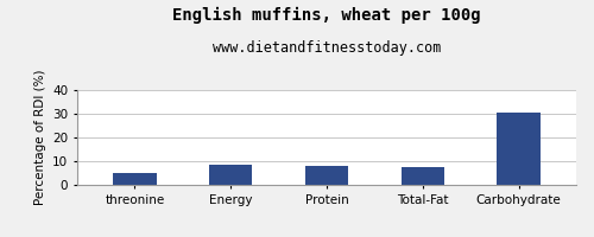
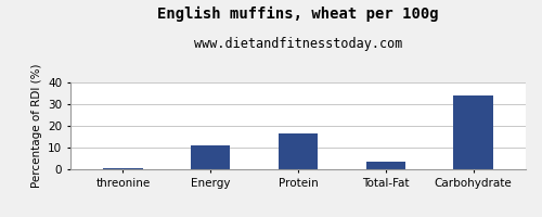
threonine: 5.0 -> 0.3
Energy: 8.5 -> 11.0
Protein: 8.0 -> 16.3
Total-Fat: 7.5 -> 3.5
Carbohydrate: 30.5 -> 34.0
